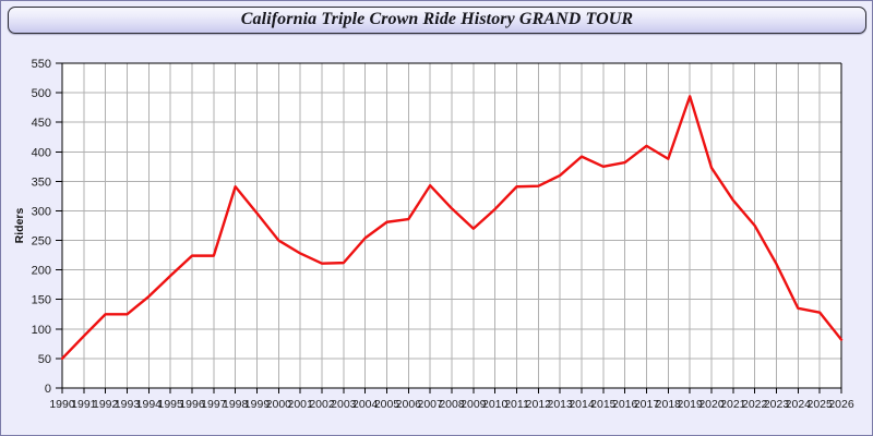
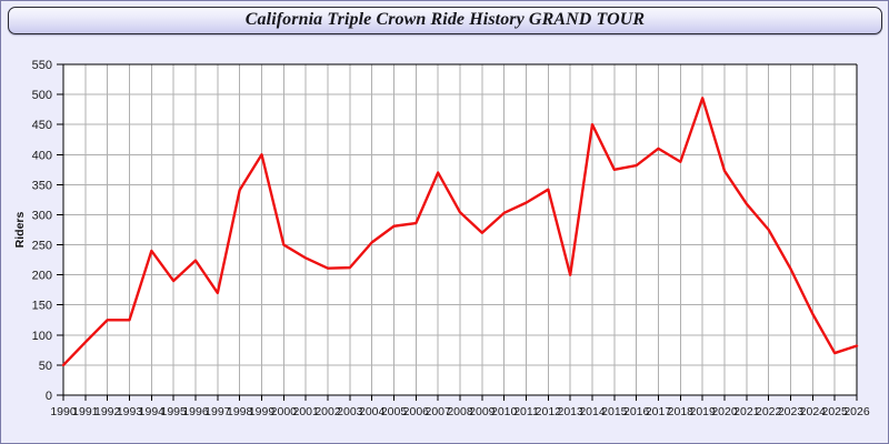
1994: 160 -> 240
1997: 220 -> 170
1999: 300 -> 400
2007: 340 -> 370
2011: 340 -> 320
2013: 360 -> 200
2014: 390 -> 450
2025: 130 -> 70
